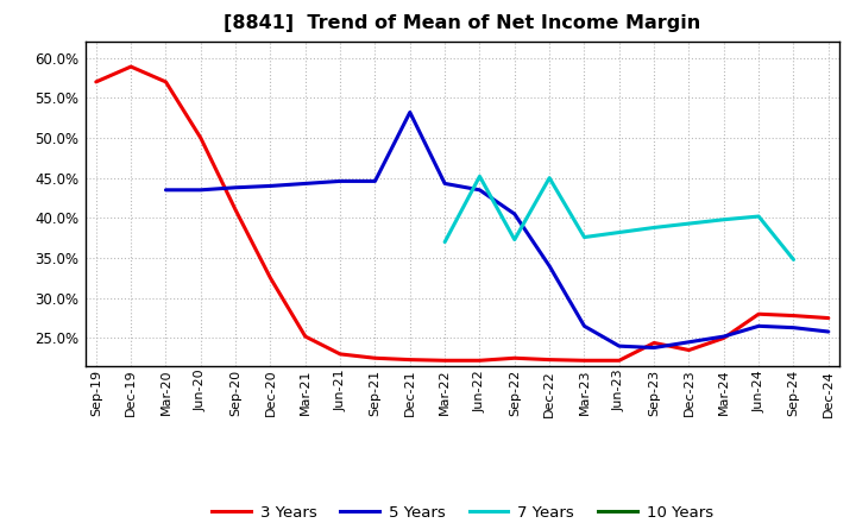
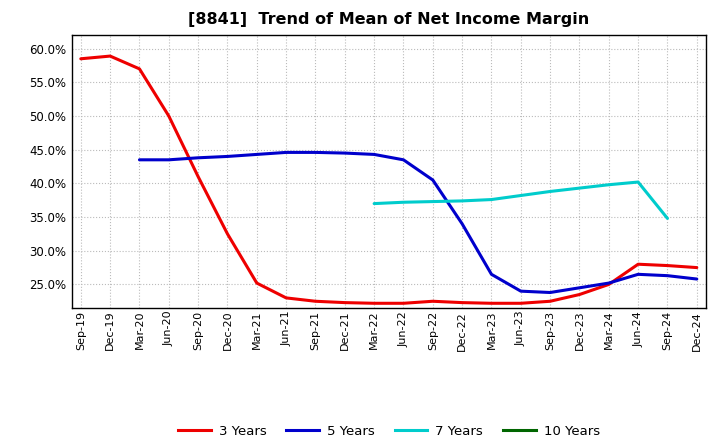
3 Years/Sep-19: 57.0% -> 58.5%
5 Years/Dec-21: 53.2% -> 44.5%
7 Years/Jun-22: 45.2% -> 37.2%
7 Years/Dec-22: 45.0% -> 37.4%
3 Years/Sep-23: 24.4% -> 22.5%
